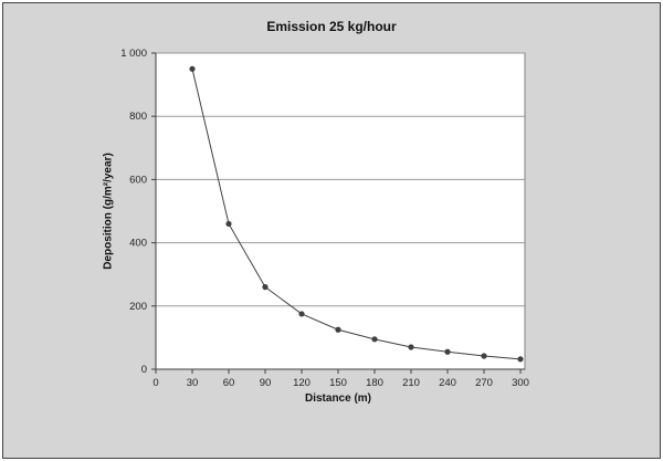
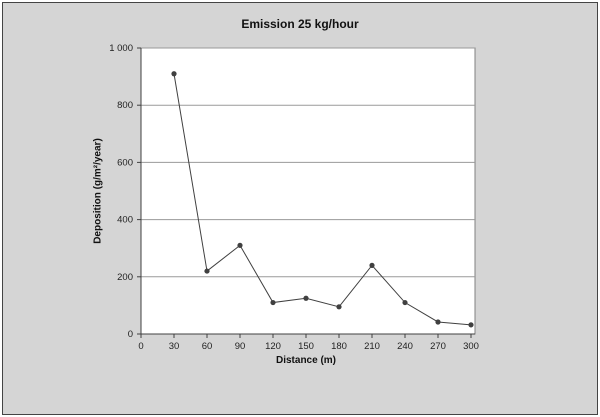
30: 950 -> 910
60: 460 -> 220
90: 260 -> 310
120: 180 -> 110
210: 70 -> 240
240: 60 -> 110
